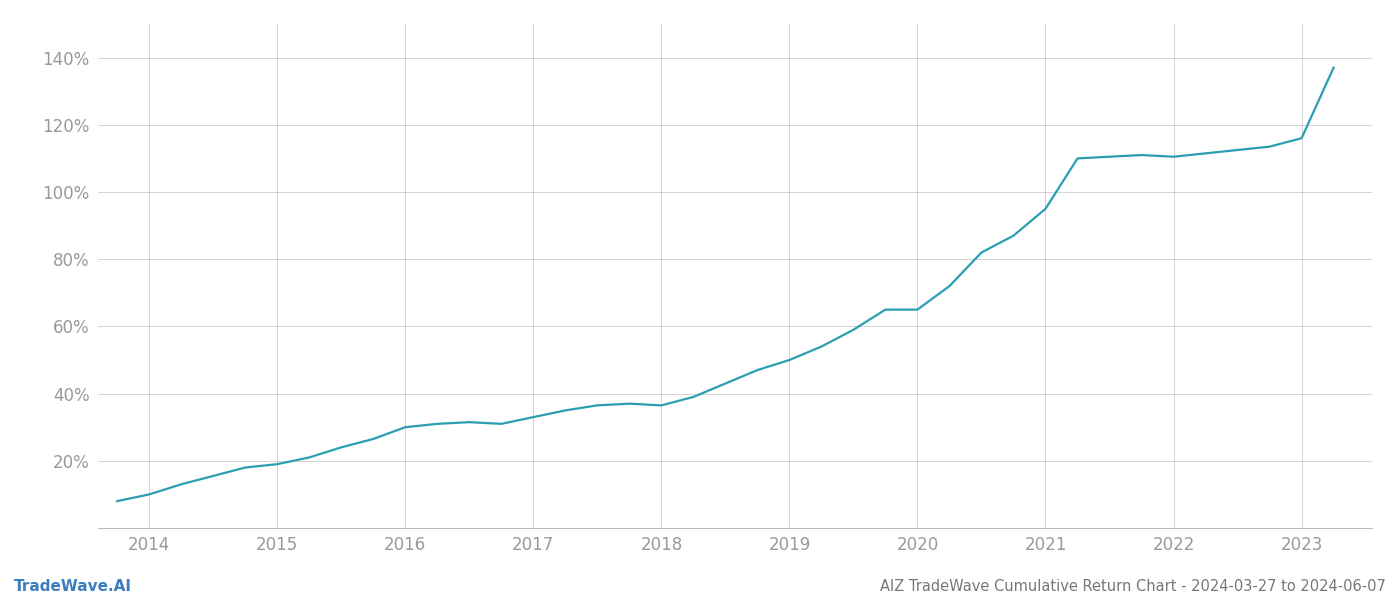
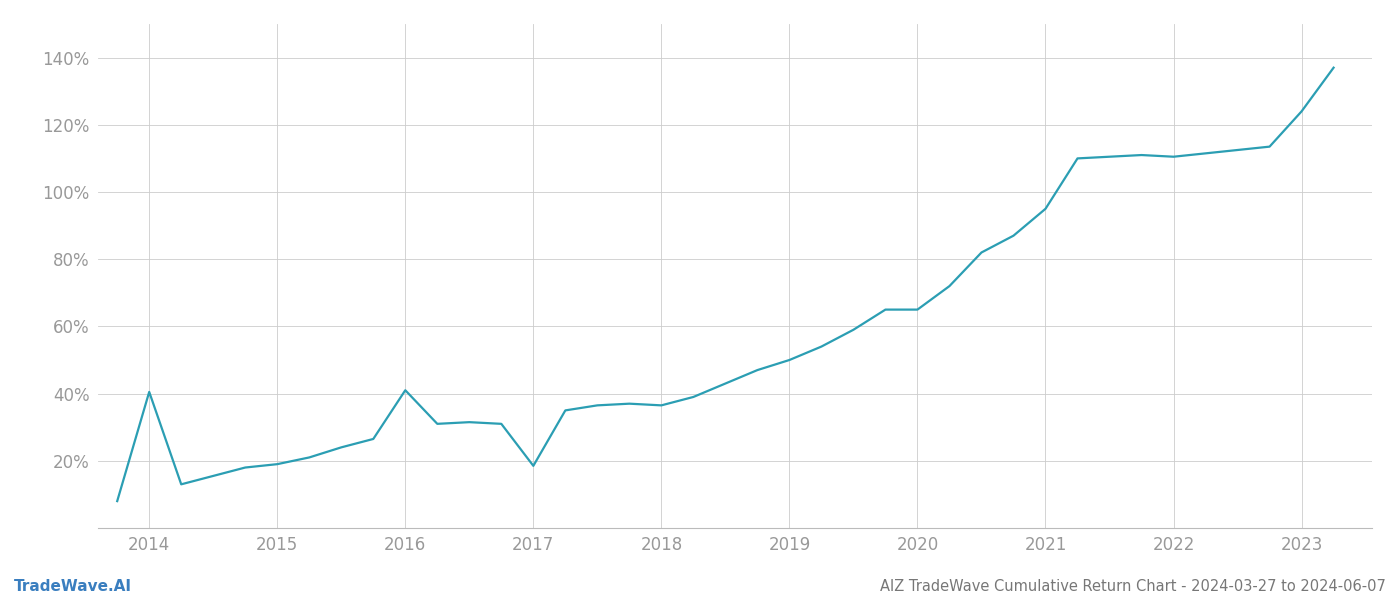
2014: 10.0% -> 40.5%
2016: 30.0% -> 41.0%
2017: 33.0% -> 18.5%
2023: 116.0% -> 124.0%
